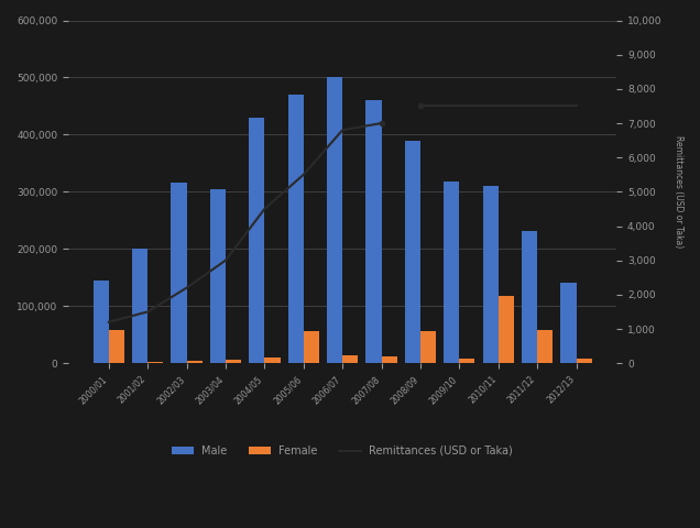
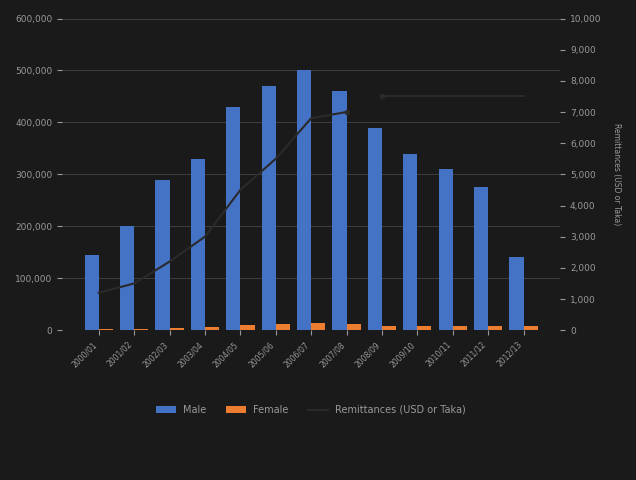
Female/2000/01: 58,000 -> 2,000
Male/2002/03: 316,000 -> 290,000
Male/2003/04: 304,000 -> 330,000
Female/2005/06: 56,000 -> 12,000
Female/2008/09: 56,000 -> 9,000
Male/2009/10: 318,000 -> 340,000
Female/2010/11: 118,000 -> 9,000
Male/2011/12: 232,000 -> 275,000
Female/2011/12: 58,000 -> 9,000
